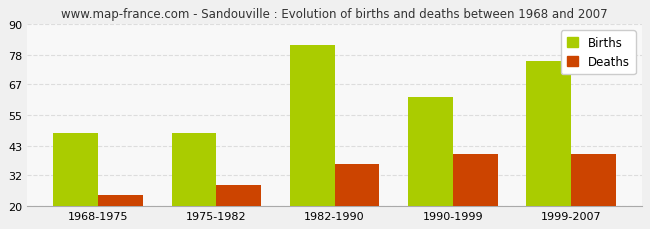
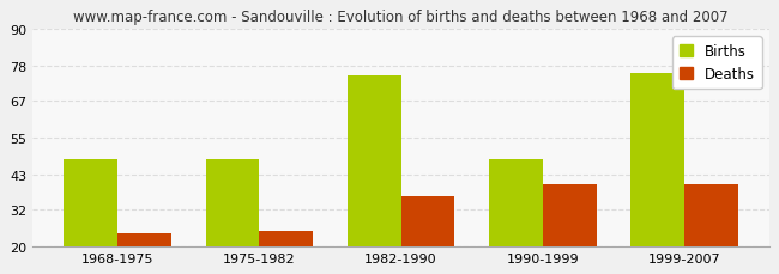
Deaths/1975-1982: 28 -> 25
Births/1982-1990: 82 -> 75
Births/1990-1999: 62 -> 48
